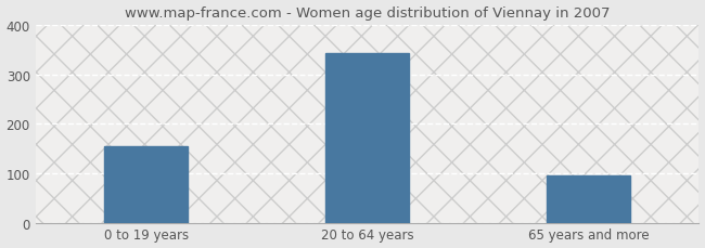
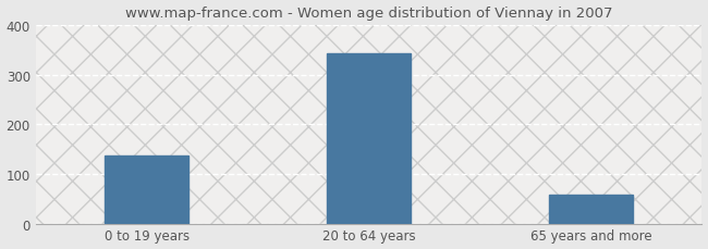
0 to 19 years: 155 -> 138
65 years and more: 95 -> 59
